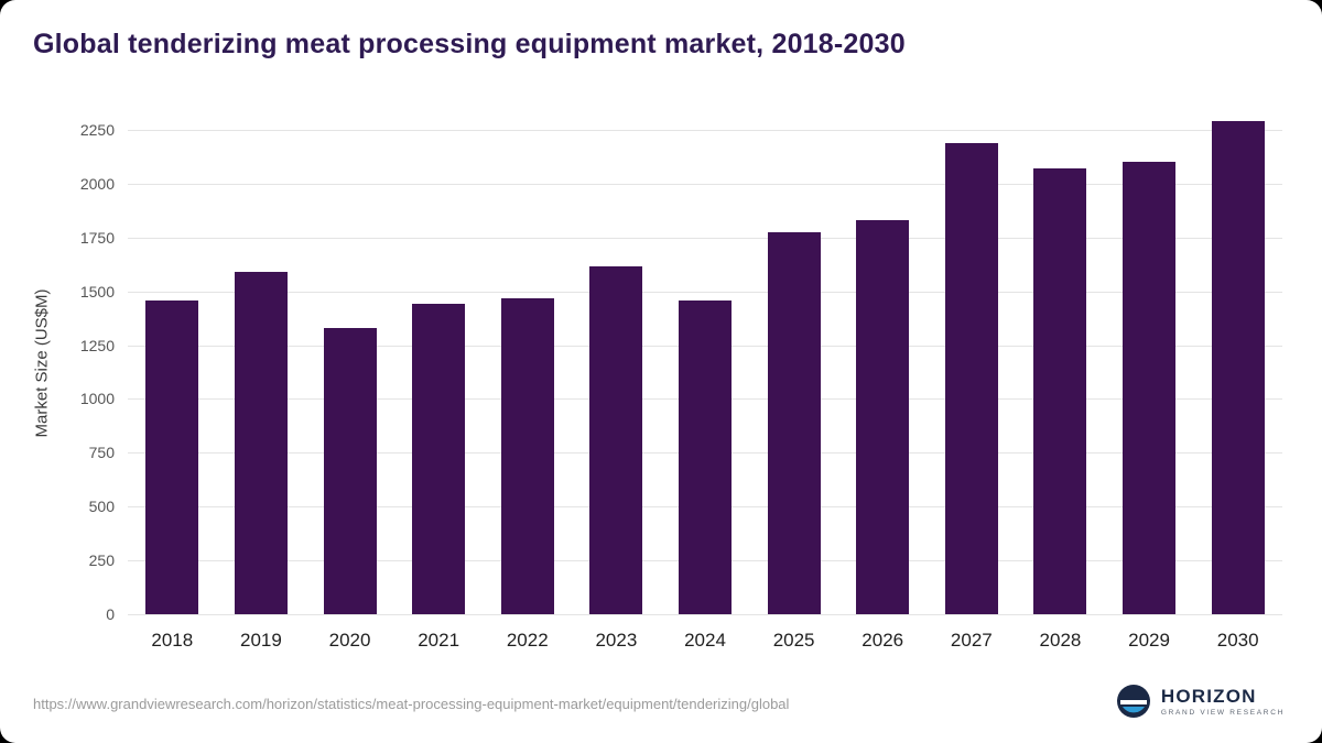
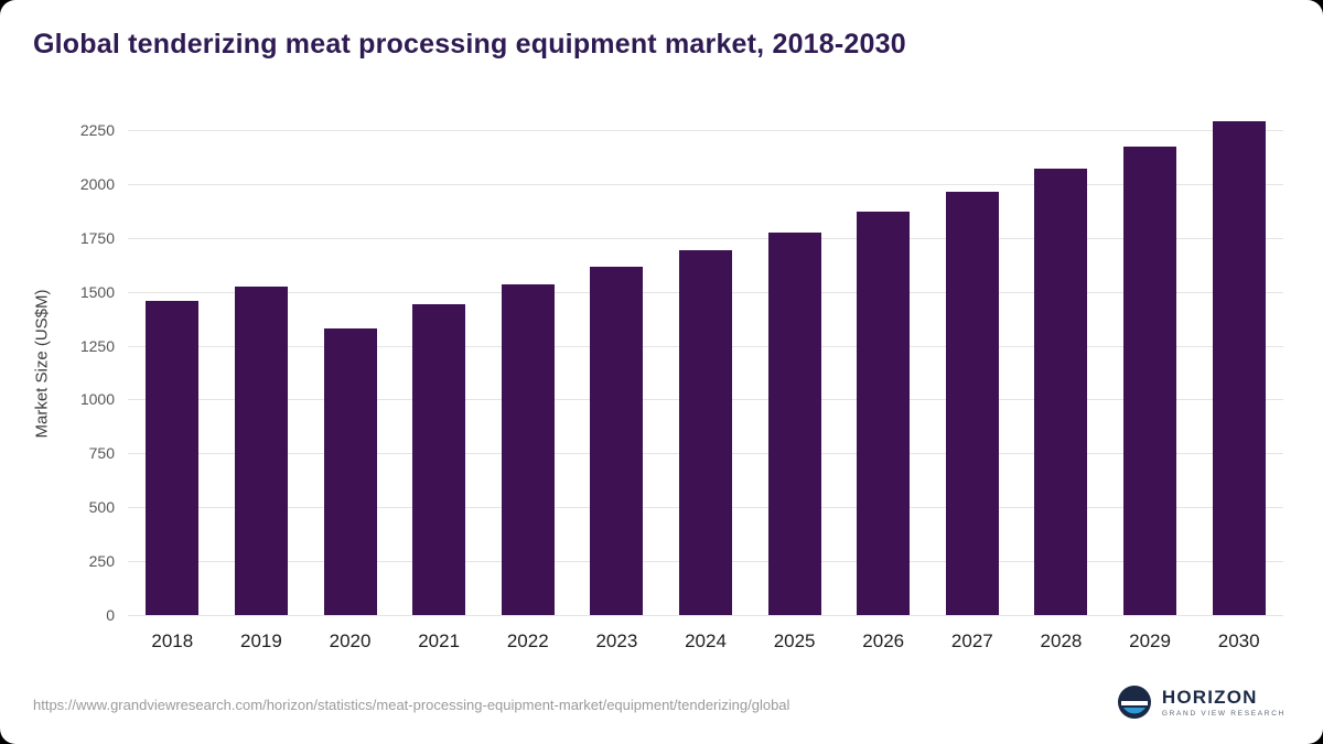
2019: 1590 -> 1520
2022: 1470 -> 1540
2024: 1460 -> 1700
2026: 1830 -> 1870
2027: 2190 -> 1960
2029: 2100 -> 2180
